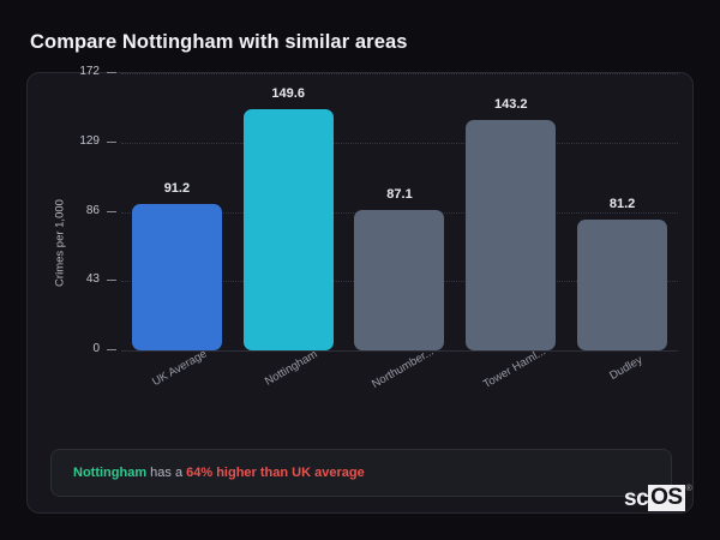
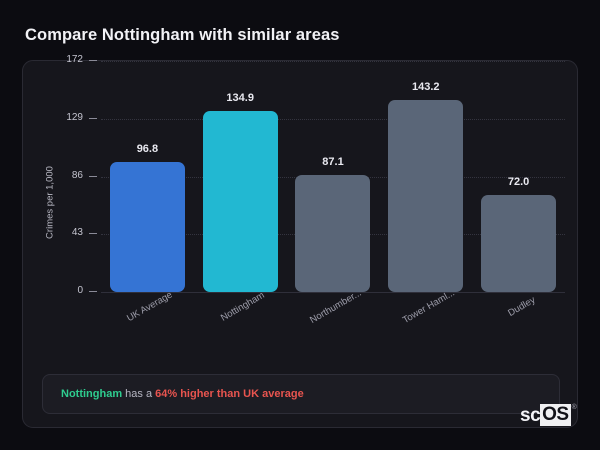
UK Average: 91.2 -> 96.8
Nottingham: 149.6 -> 134.9
Dudley: 81.2 -> 72.0
